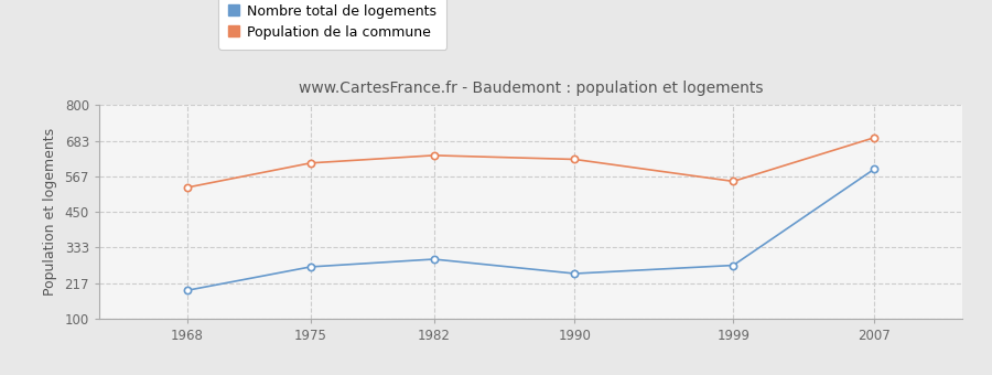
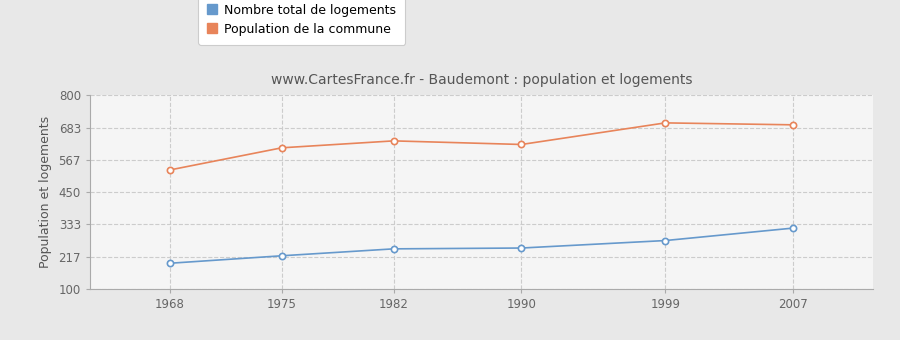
Nombre total de logements/1975: 270 -> 220
Nombre total de logements/1982: 295 -> 245
Population de la commune/1999: 550 -> 700
Nombre total de logements/2007: 590 -> 320
